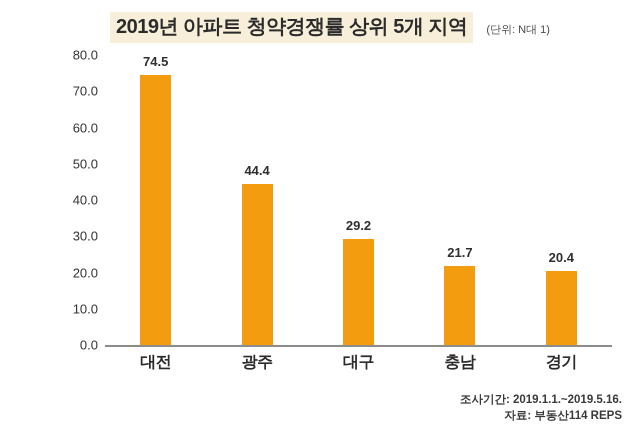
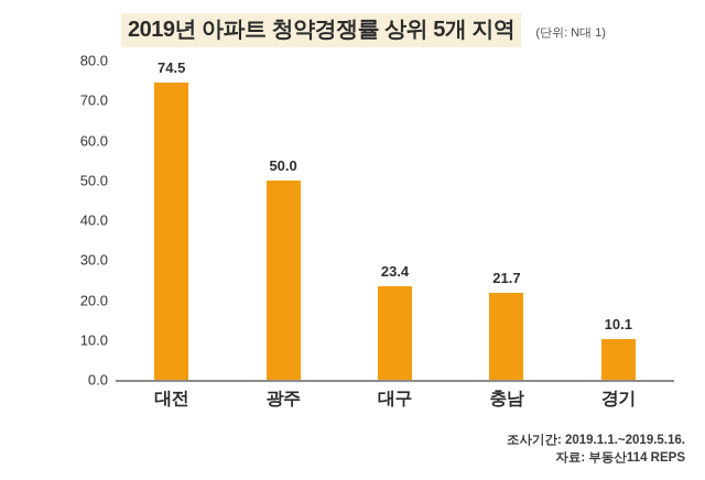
광주: 44.4 -> 50.0
대구: 29.2 -> 23.4
경기: 20.4 -> 10.1
